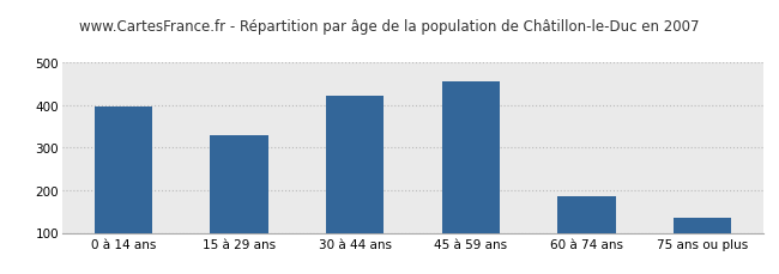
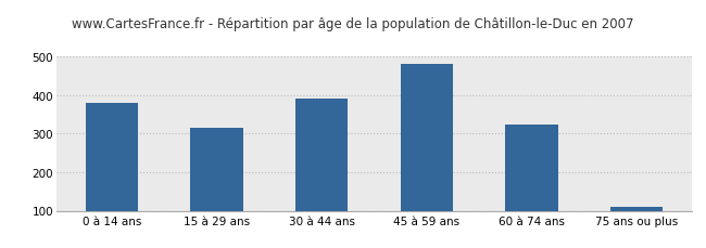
0 à 14 ans: 395 -> 380
15 à 29 ans: 330 -> 315
30 à 44 ans: 420 -> 390
45 à 59 ans: 455 -> 480
60 à 74 ans: 185 -> 323
75 ans ou plus: 135 -> 110
